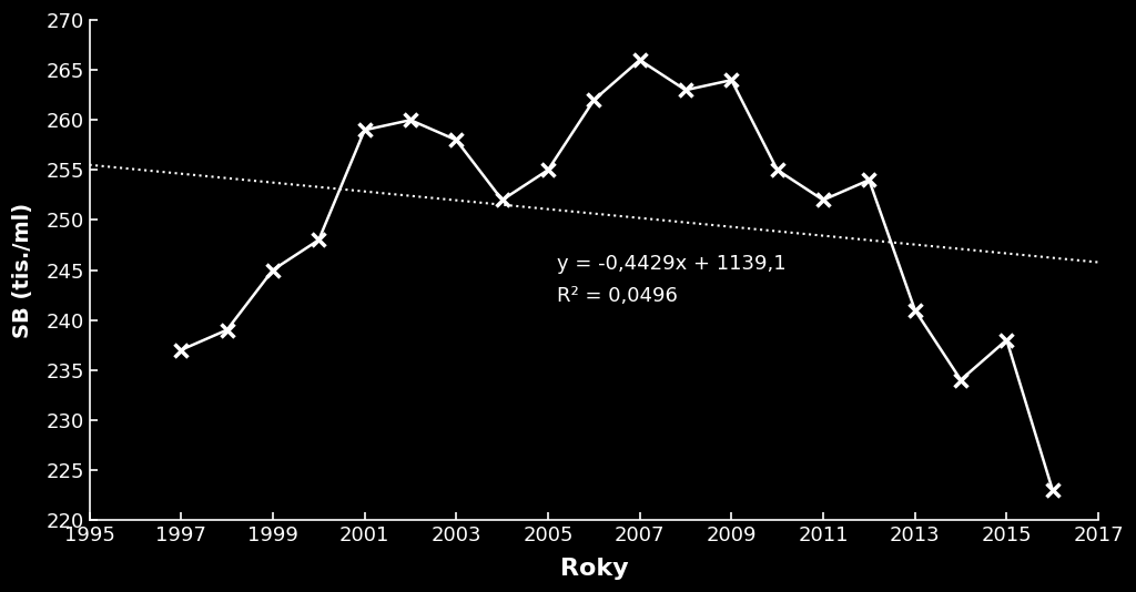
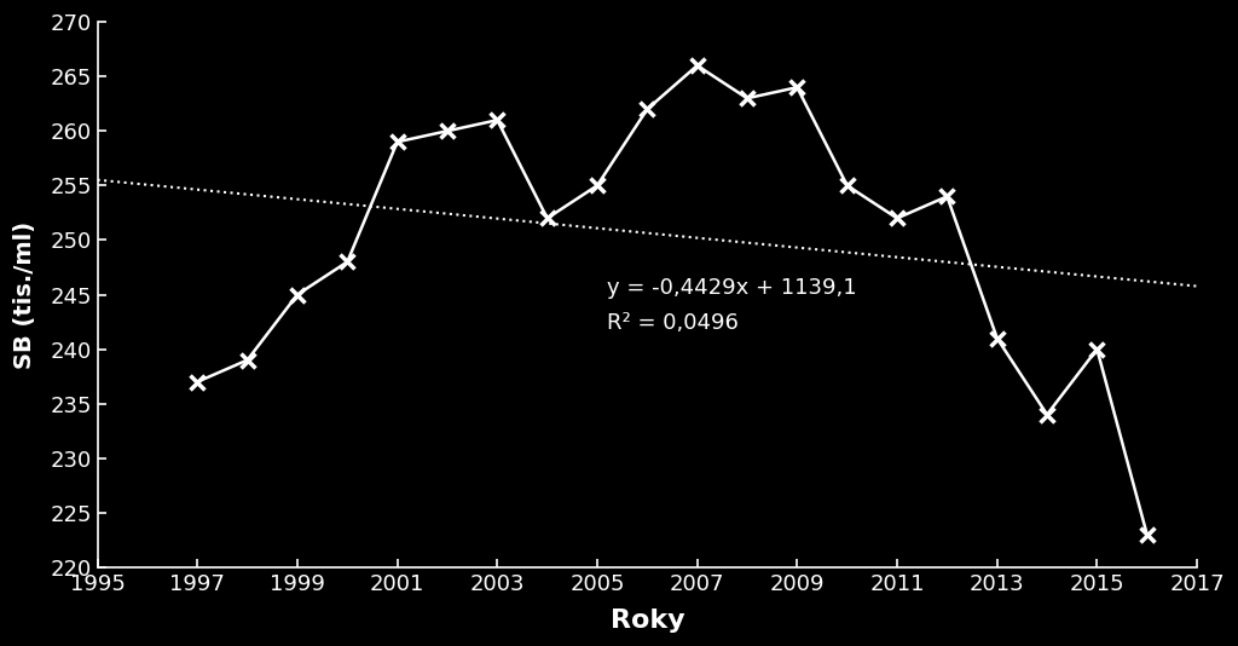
2003: 258 -> 261
2015: 238 -> 240
